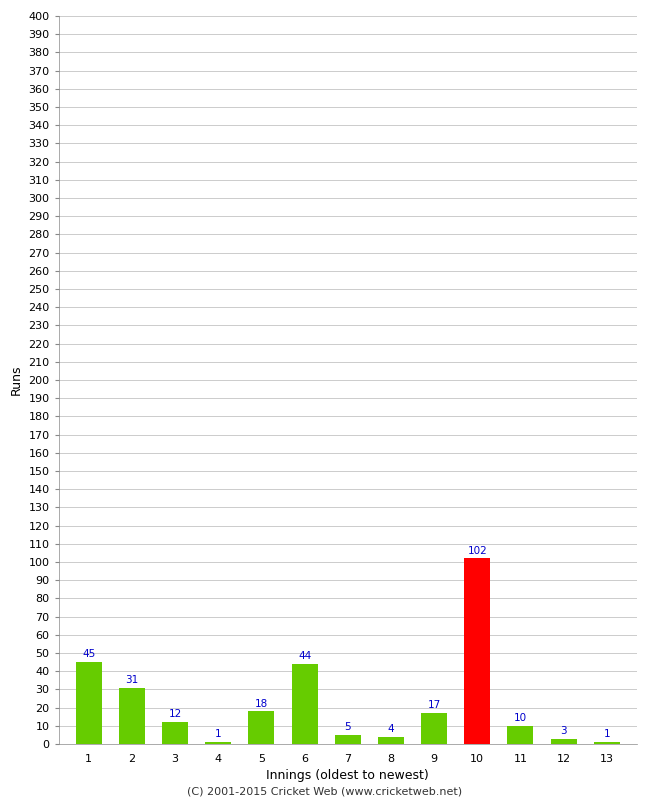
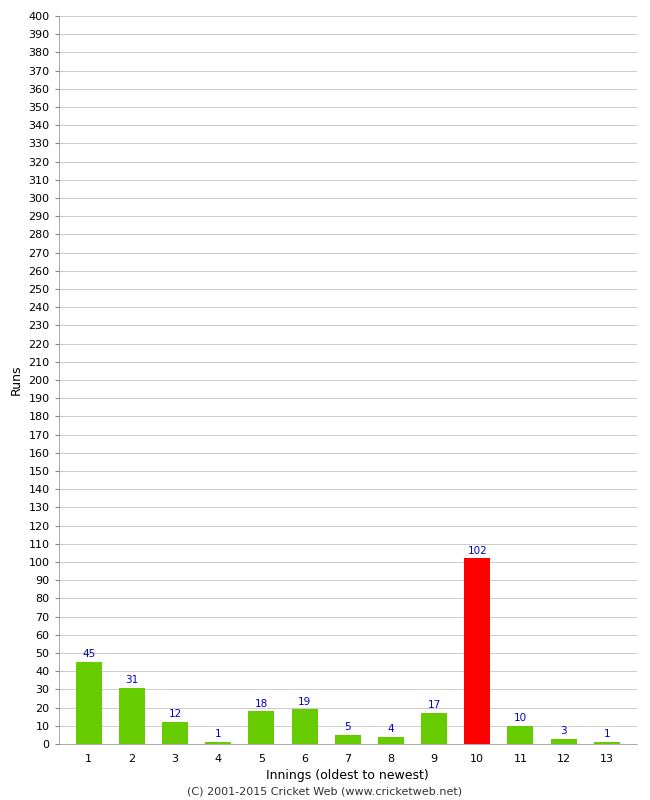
6: 44 -> 19
